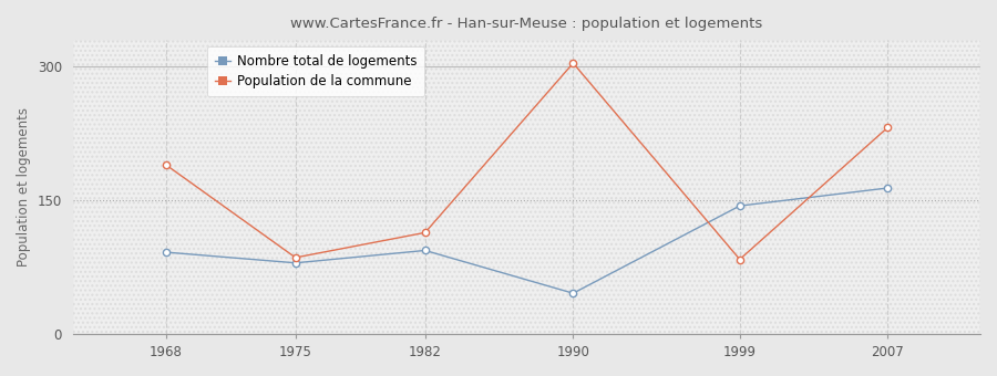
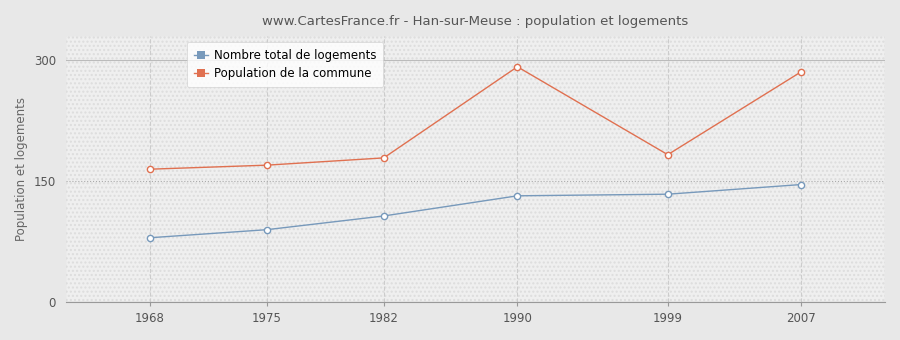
Nombre total de logements/1968: 92 -> 80
Population de la commune/1968: 190 -> 165
Nombre total de logements/1975: 80 -> 90
Population de la commune/1975: 86 -> 170
Nombre total de logements/1982: 94 -> 107
Population de la commune/1982: 114 -> 179
Nombre total de logements/1990: 46 -> 132
Population de la commune/1990: 304 -> 292
Nombre total de logements/1999: 144 -> 134
Population de la commune/1999: 84 -> 183
Nombre total de logements/2007: 164 -> 146
Population de la commune/2007: 232 -> 286
